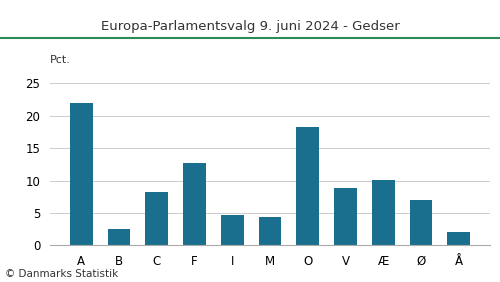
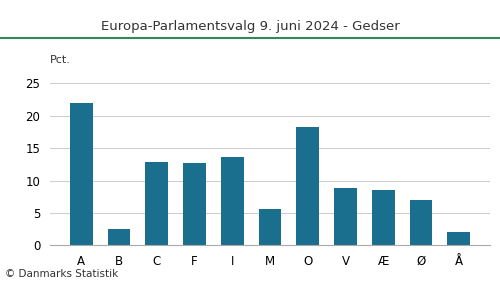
C: 8.2 -> 12.8
I: 4.7 -> 13.6
M: 4.4 -> 5.6
Æ: 10.1 -> 8.6
